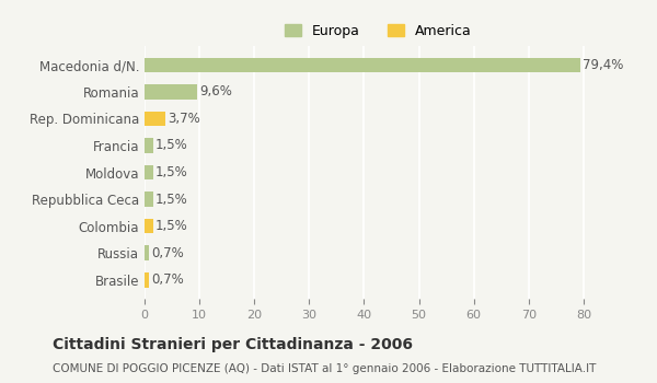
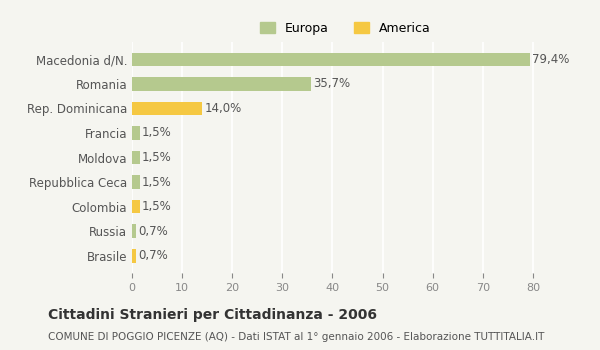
Romania: 9,6% -> 35,7%
Rep. Dominicana: 3,7% -> 14,0%
